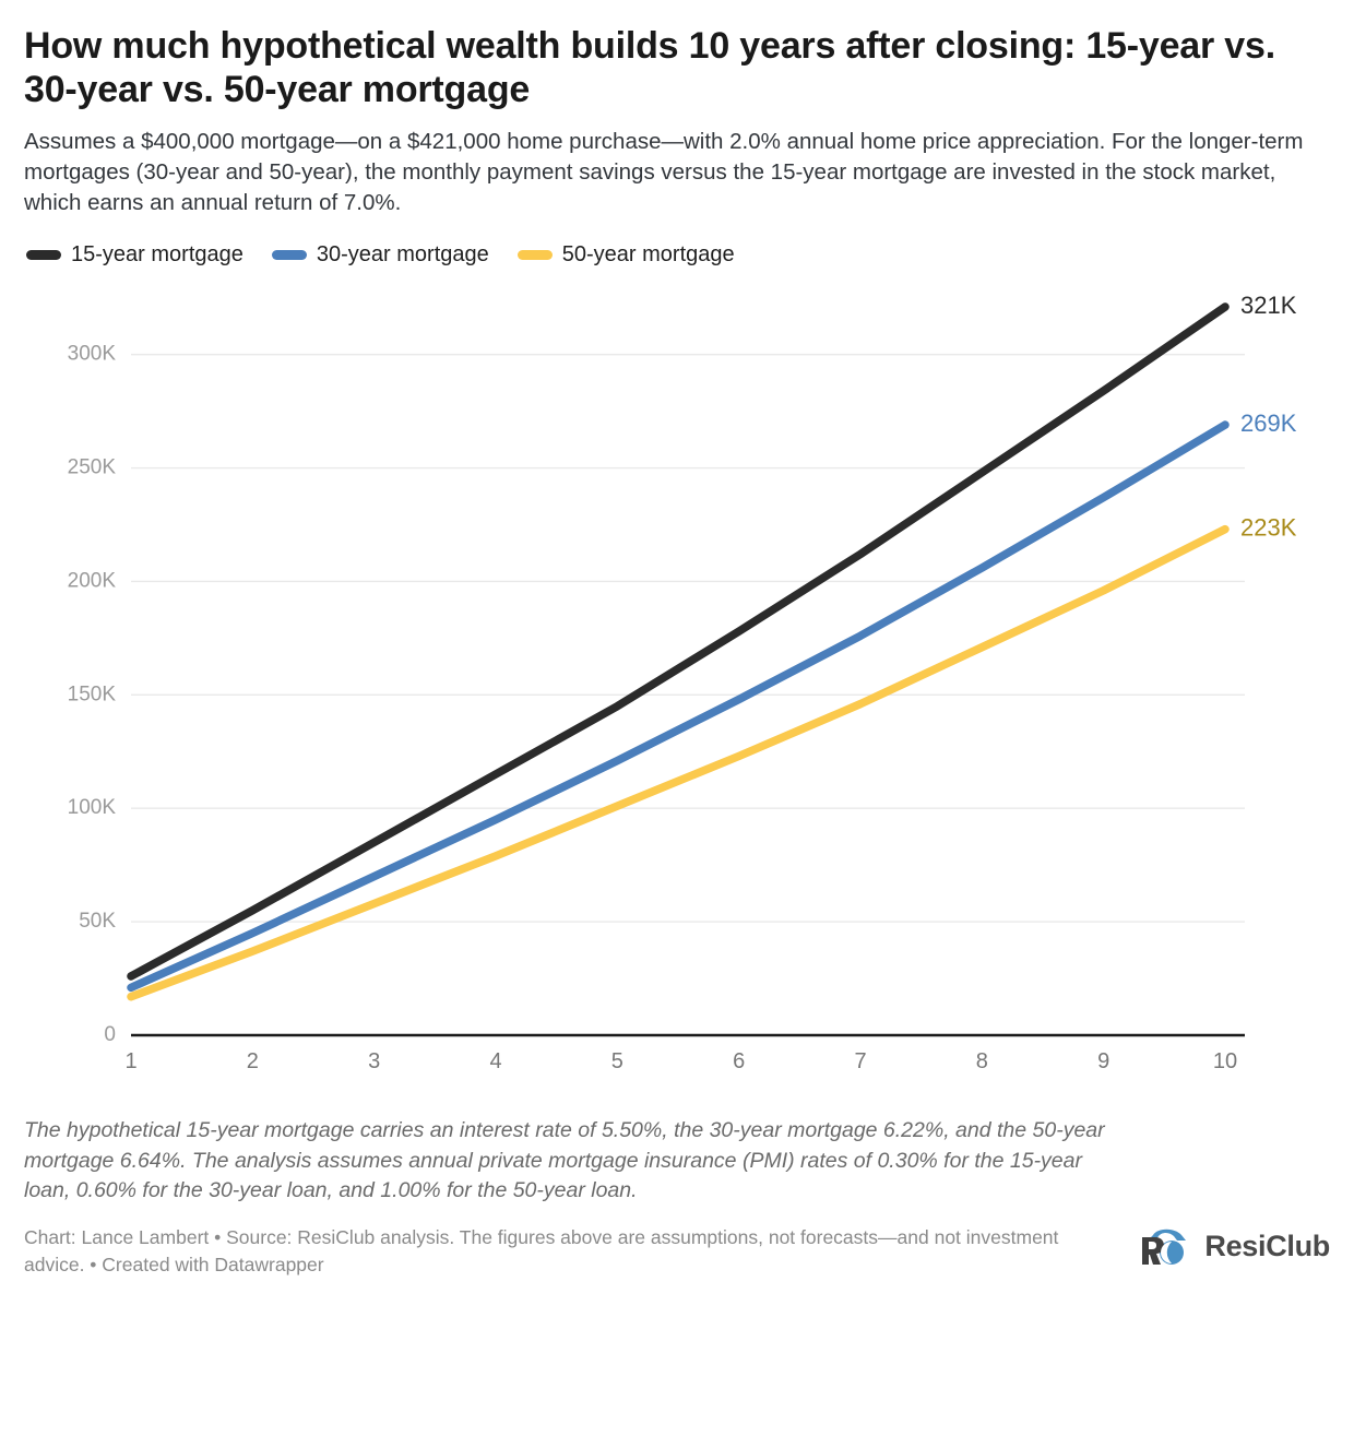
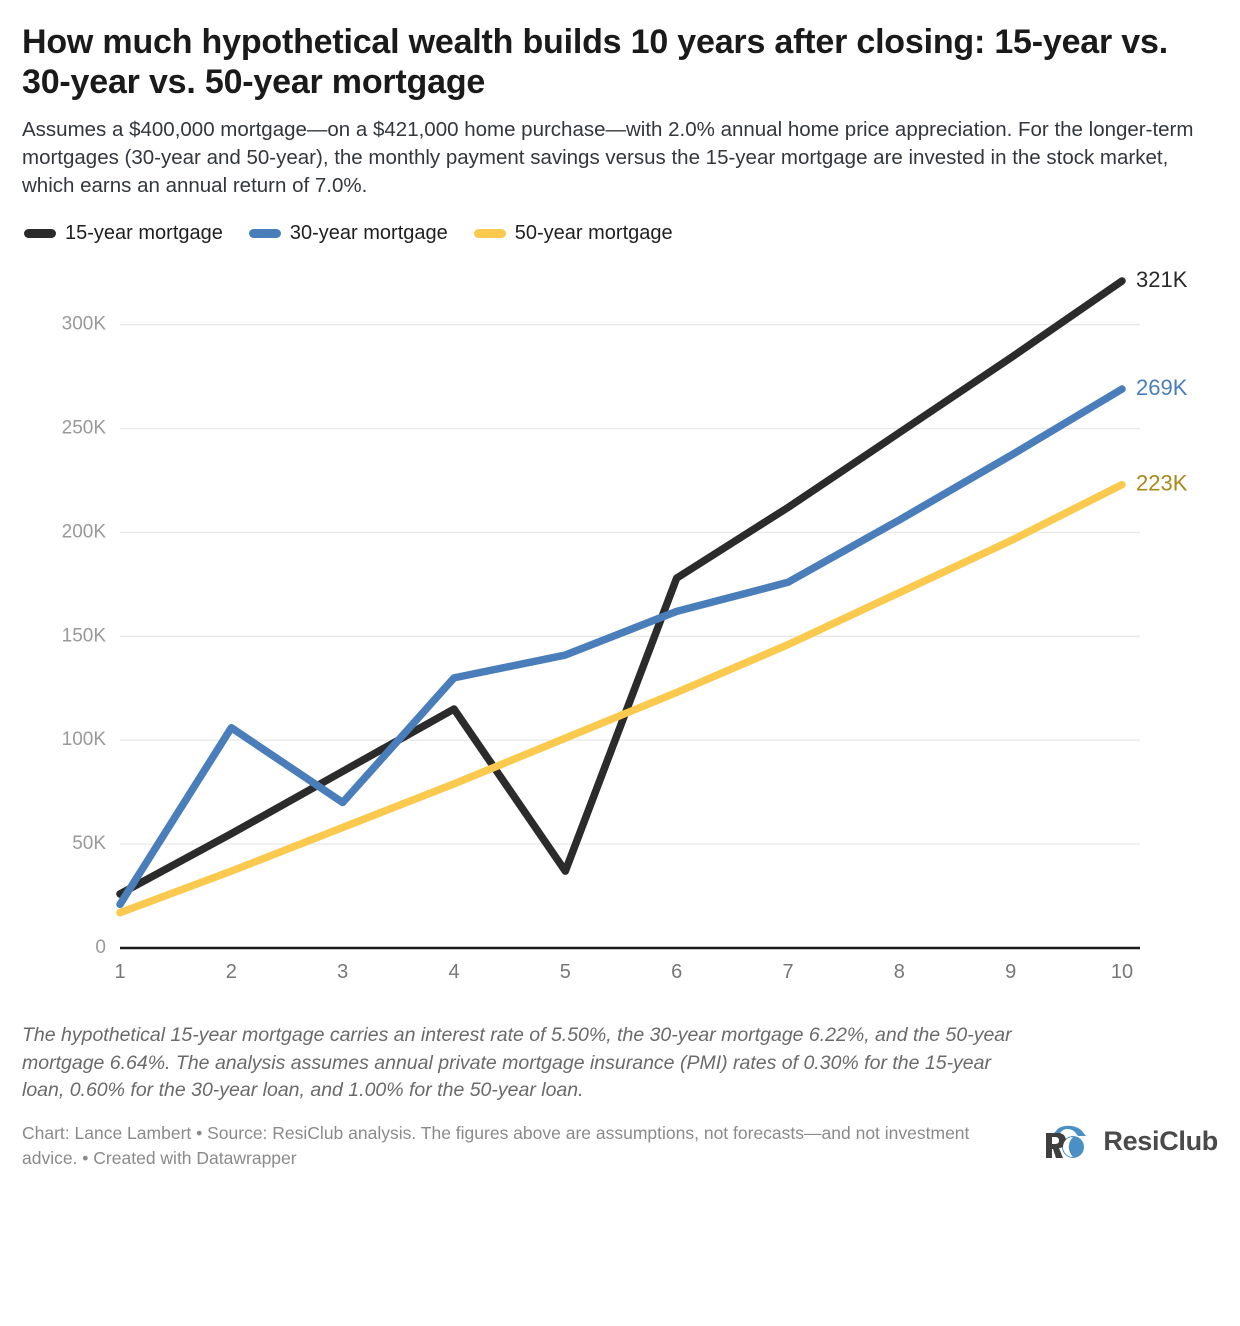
30-year mortgage/2: 45K -> 106K
30-year mortgage/4: 95K -> 130K
15-year mortgage/5: 145K -> 37K
30-year mortgage/5: 121K -> 141K
30-year mortgage/6: 148K -> 162K
